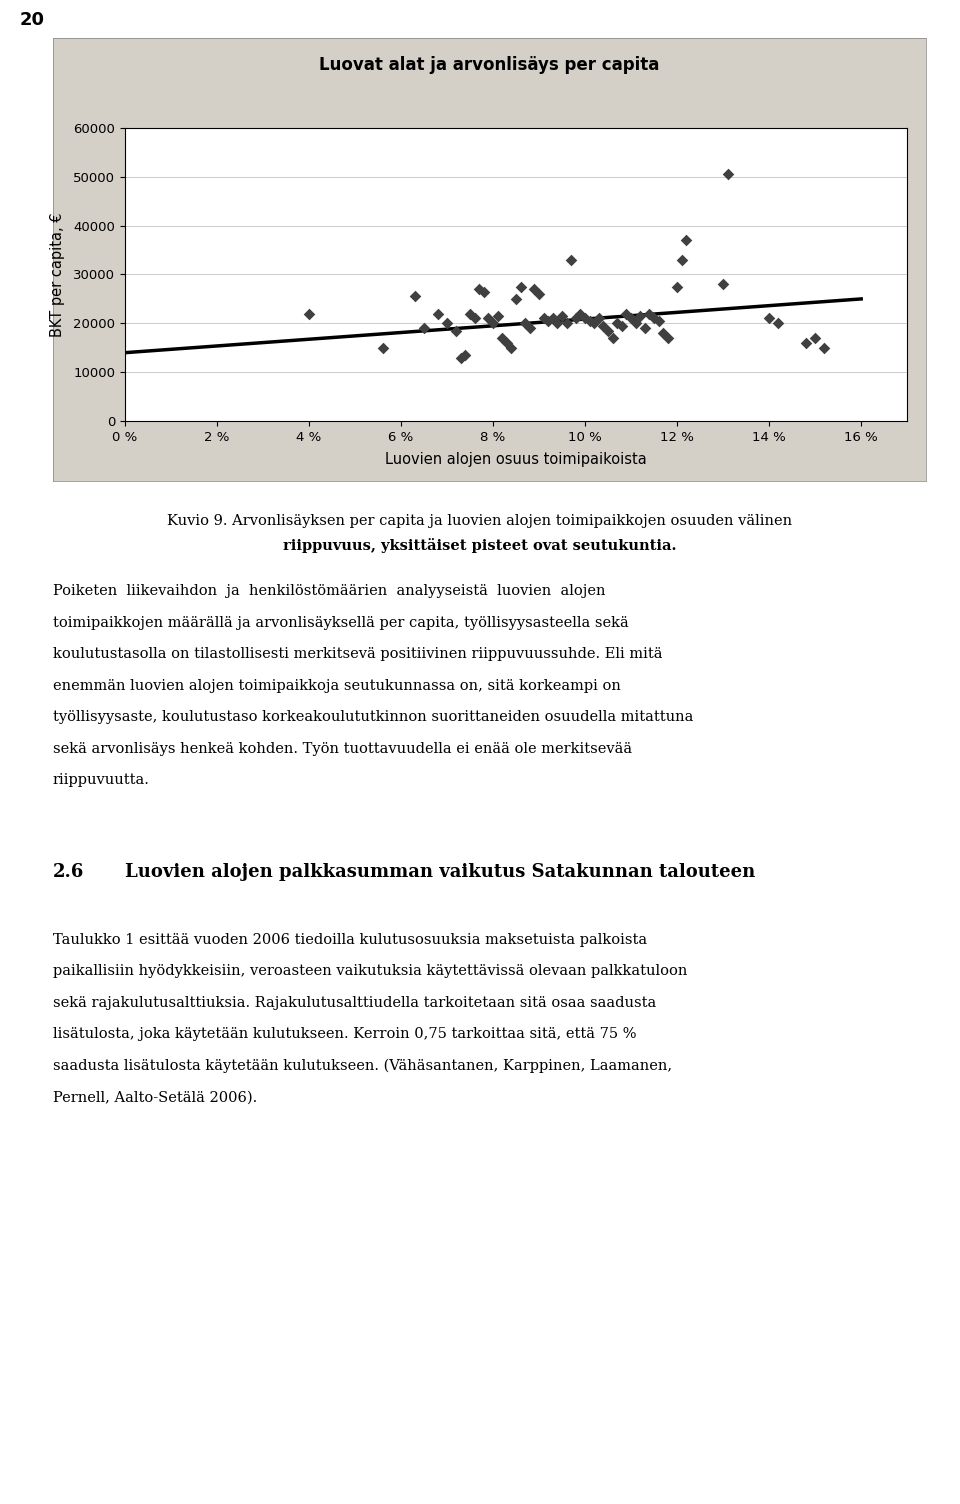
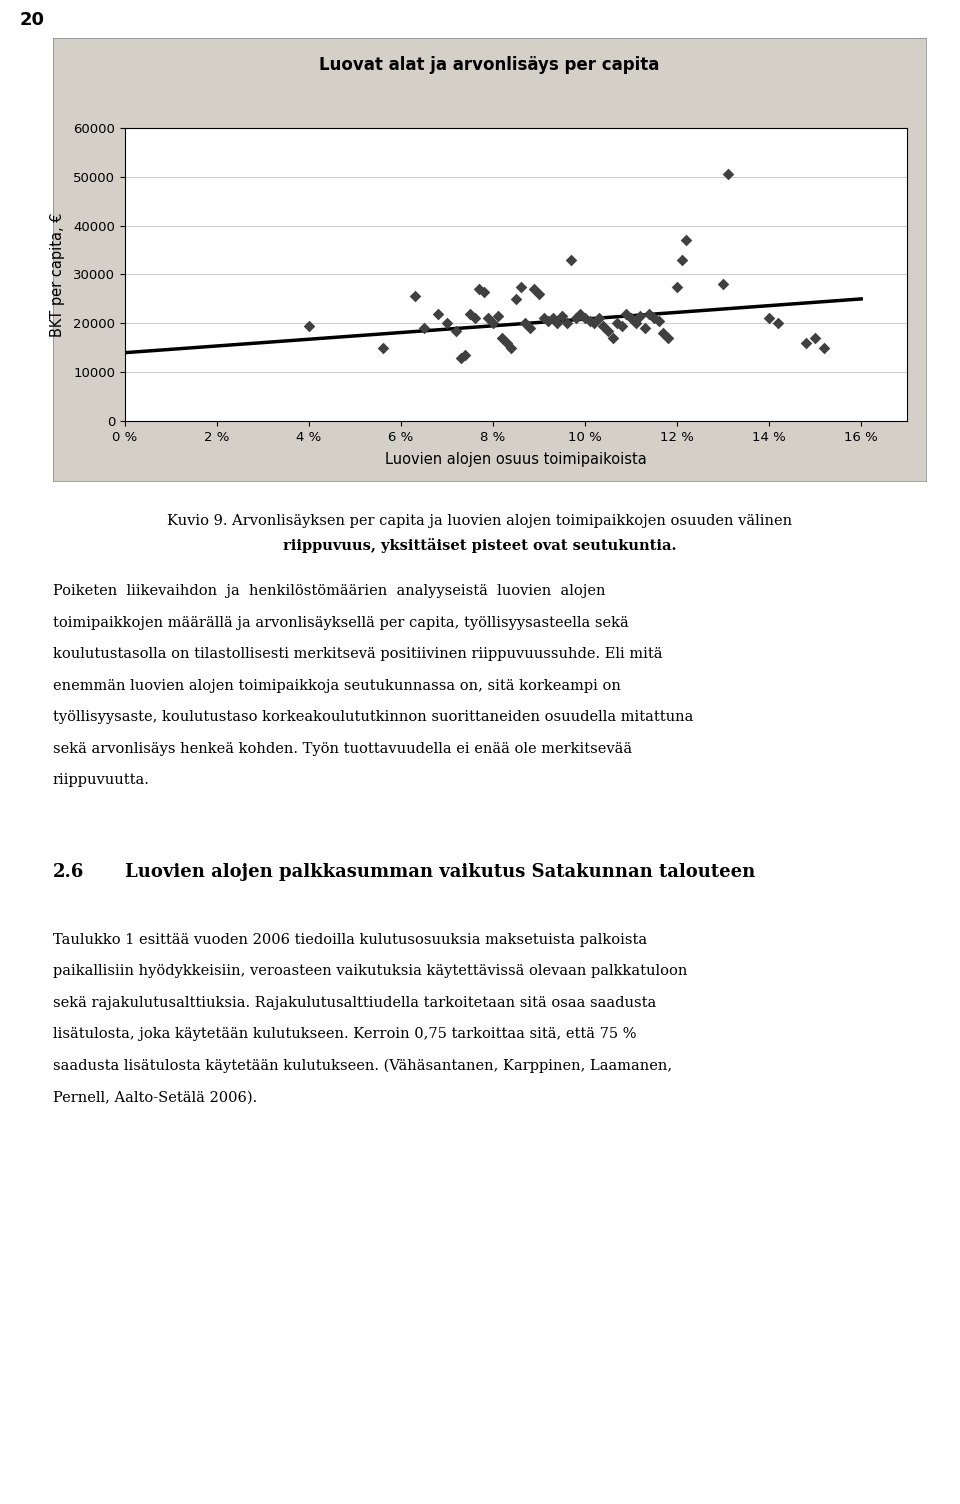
4 %: 22000 -> 19500
